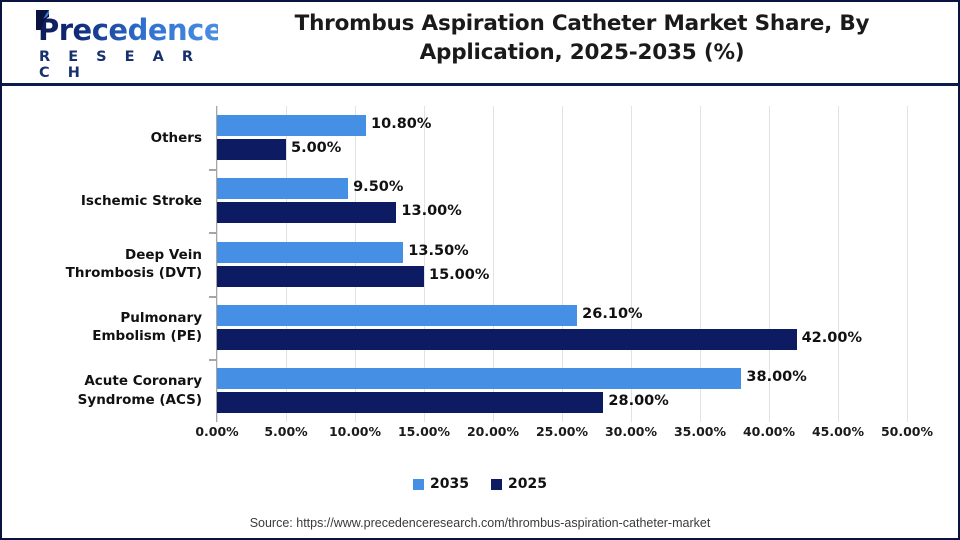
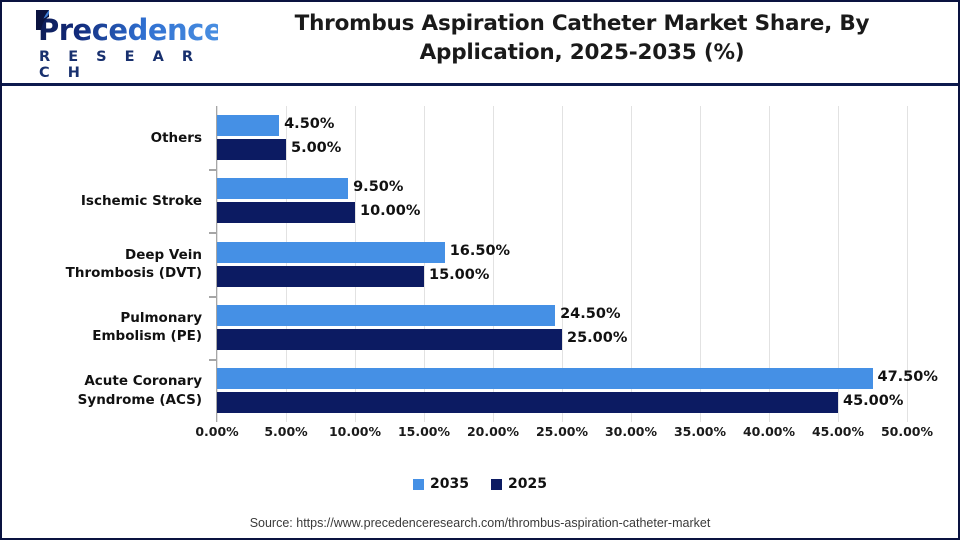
2035/Others: 10.80% -> 4.50%
2025/Ischemic Stroke: 13.00% -> 10.00%
2035/Deep Vein Thrombosis (DVT): 13.50% -> 16.50%
2035/Pulmonary Embolism (PE): 26.10% -> 24.50%
2025/Pulmonary Embolism (PE): 42.00% -> 25.00%
2035/Acute Coronary Syndrome (ACS): 38.00% -> 47.50%
2025/Acute Coronary Syndrome (ACS): 28.00% -> 45.00%
